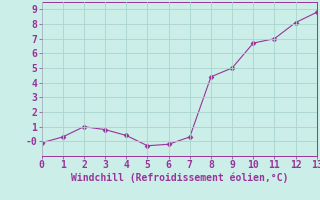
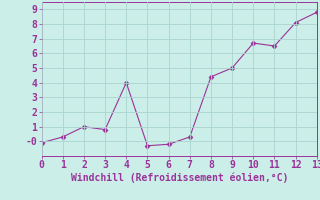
4: 0.4 -> 4.0
11: 7.0 -> 6.5
